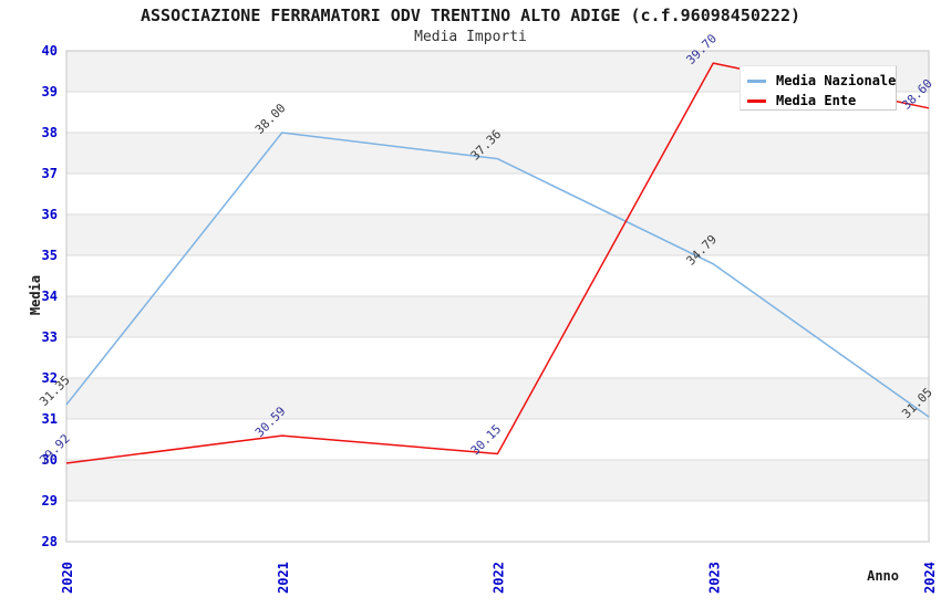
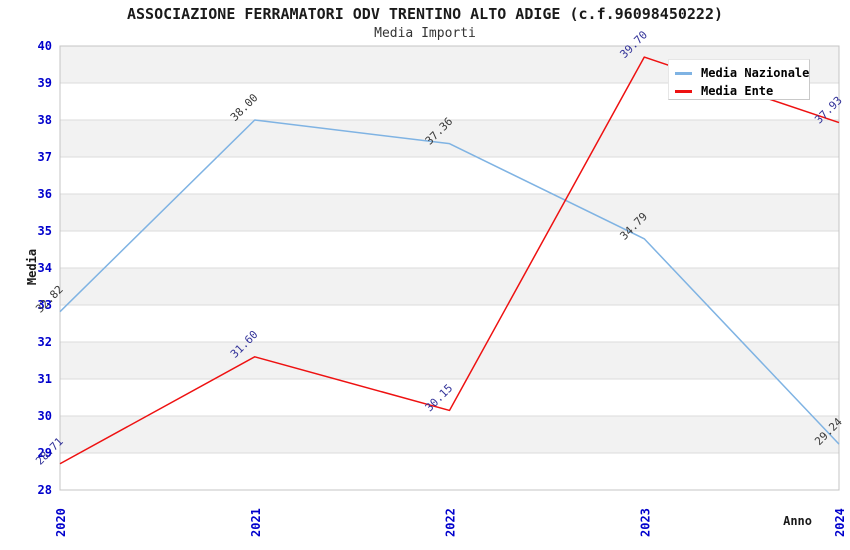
Media Nazionale/2020: 31.35 -> 32.82
Media Ente/2020: 29.92 -> 28.71
Media Ente/2021: 30.59 -> 31.60
Media Nazionale/2024: 31.05 -> 29.24
Media Ente/2024: 38.60 -> 37.93
